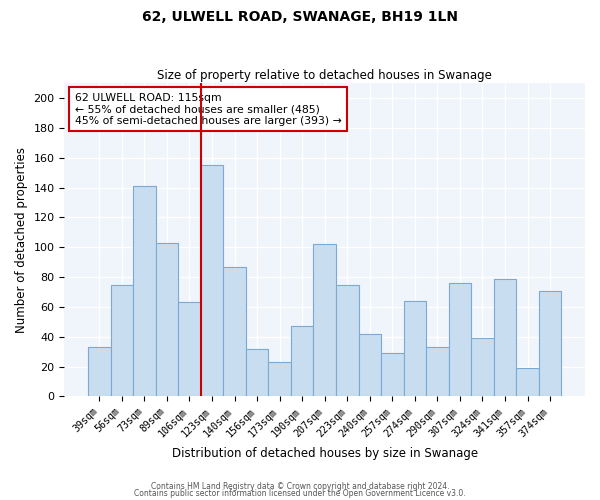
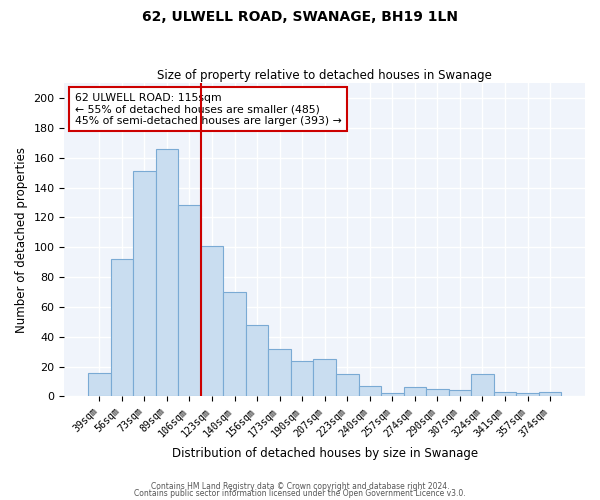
39sqm: 33 -> 16
56sqm: 75 -> 92
73sqm: 141 -> 151
89sqm: 103 -> 166
106sqm: 63 -> 128
123sqm: 155 -> 101
140sqm: 87 -> 70
156sqm: 32 -> 48
173sqm: 23 -> 32
190sqm: 47 -> 24
207sqm: 102 -> 25
223sqm: 75 -> 15
240sqm: 42 -> 7
257sqm: 29 -> 2
274sqm: 64 -> 6
290sqm: 33 -> 5
307sqm: 76 -> 4
324sqm: 39 -> 15
341sqm: 79 -> 3
357sqm: 19 -> 2
374sqm: 71 -> 3
